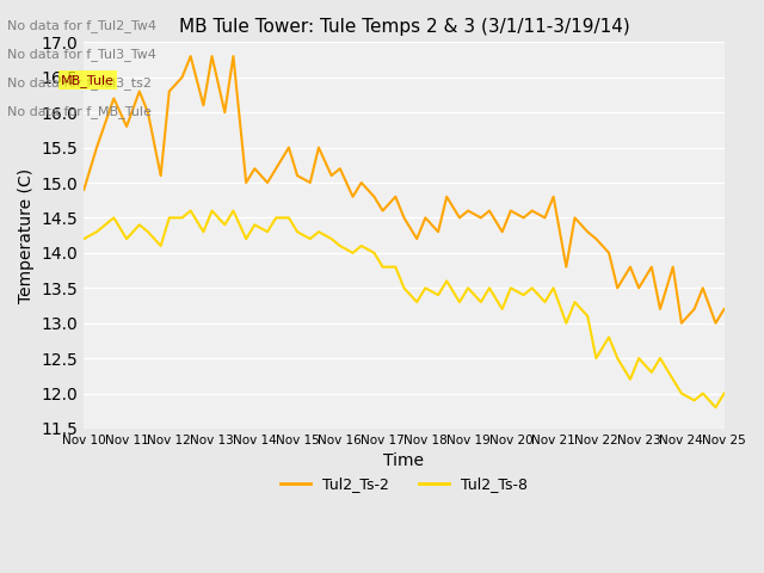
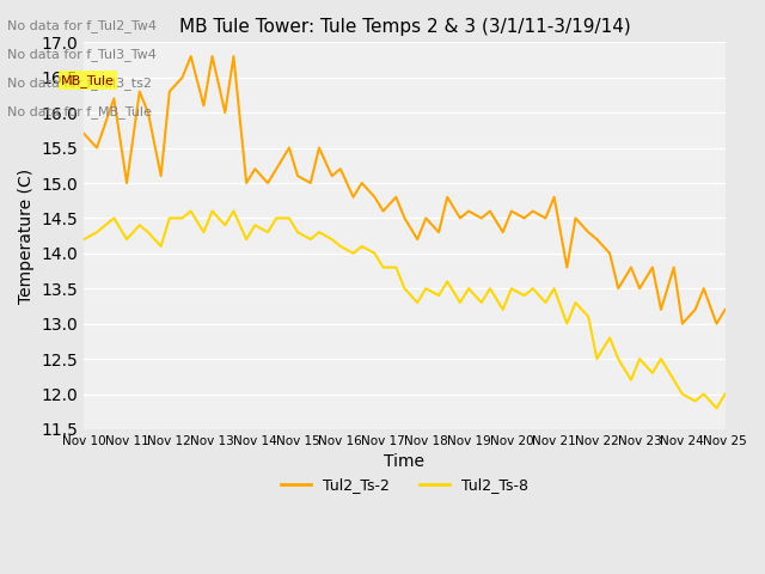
Tul2_Ts-2/Nov 10: 14.9 -> 15.7
Tul2_Ts-2/Nov 11: 15.8 -> 15.0
